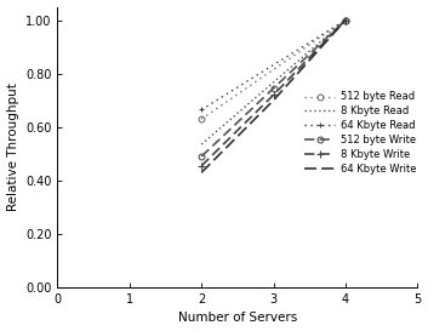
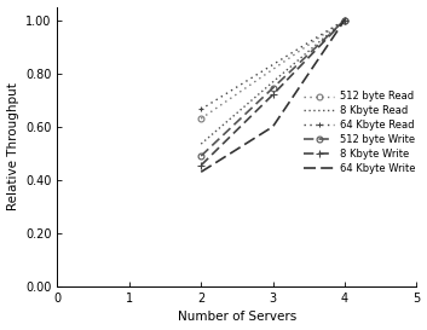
64 Kbyte Write/3: 0.70 -> 0.60
